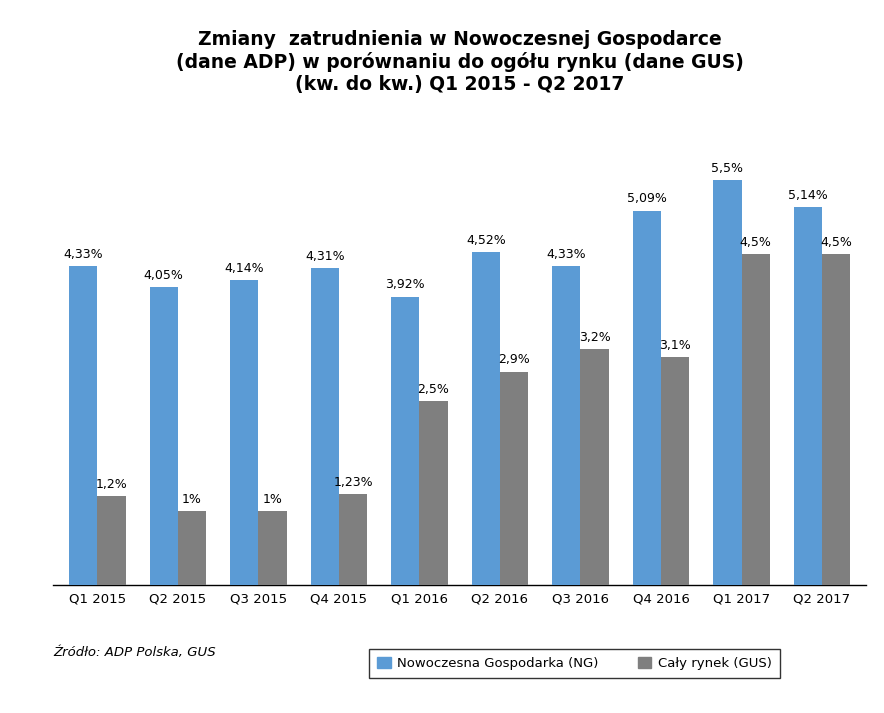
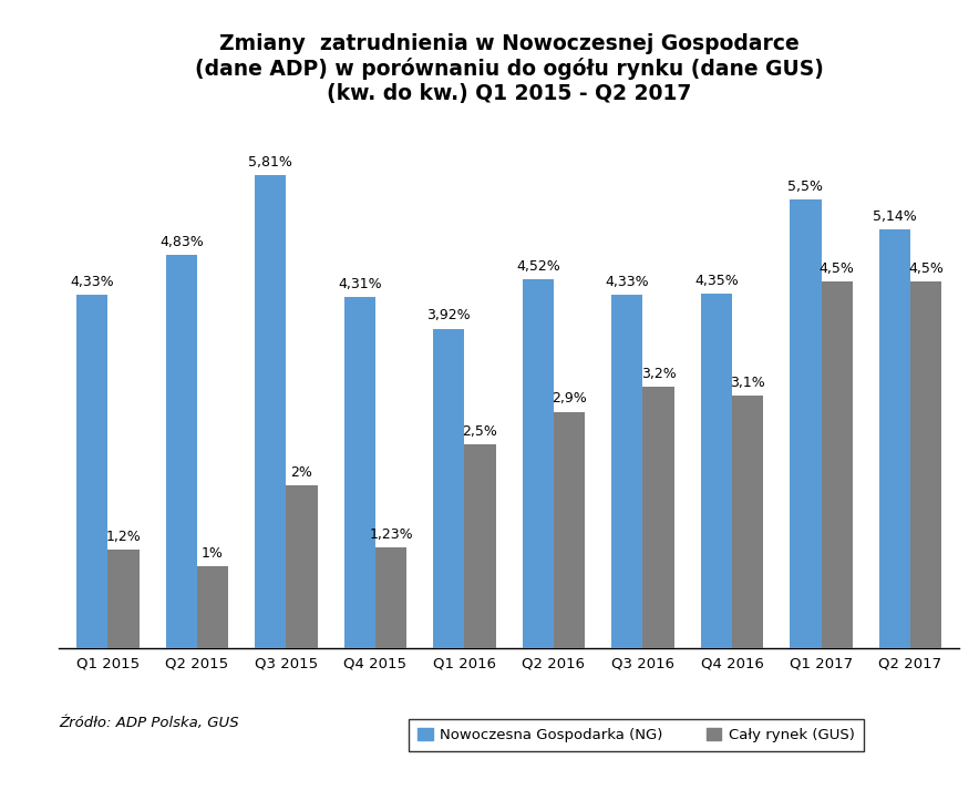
Nowoczesna Gospodarka (NG)/Q2 2015: 4,05% -> 4,83%
Nowoczesna Gospodarka (NG)/Q3 2015: 4,14% -> 5,81%
Cały rynek (GUS)/Q3 2015: 1% -> 2%
Nowoczesna Gospodarka (NG)/Q4 2016: 5,09% -> 4,35%
